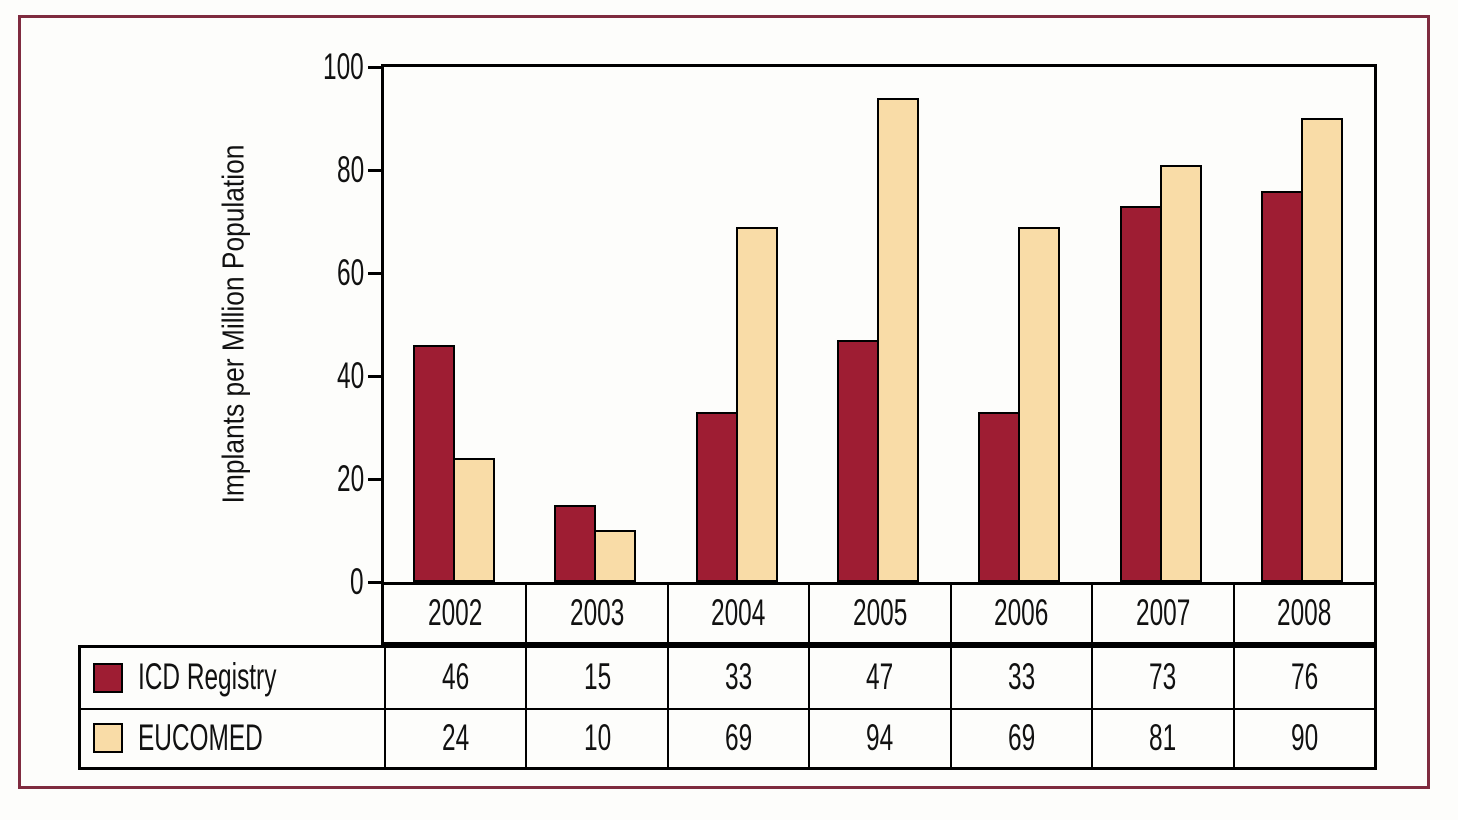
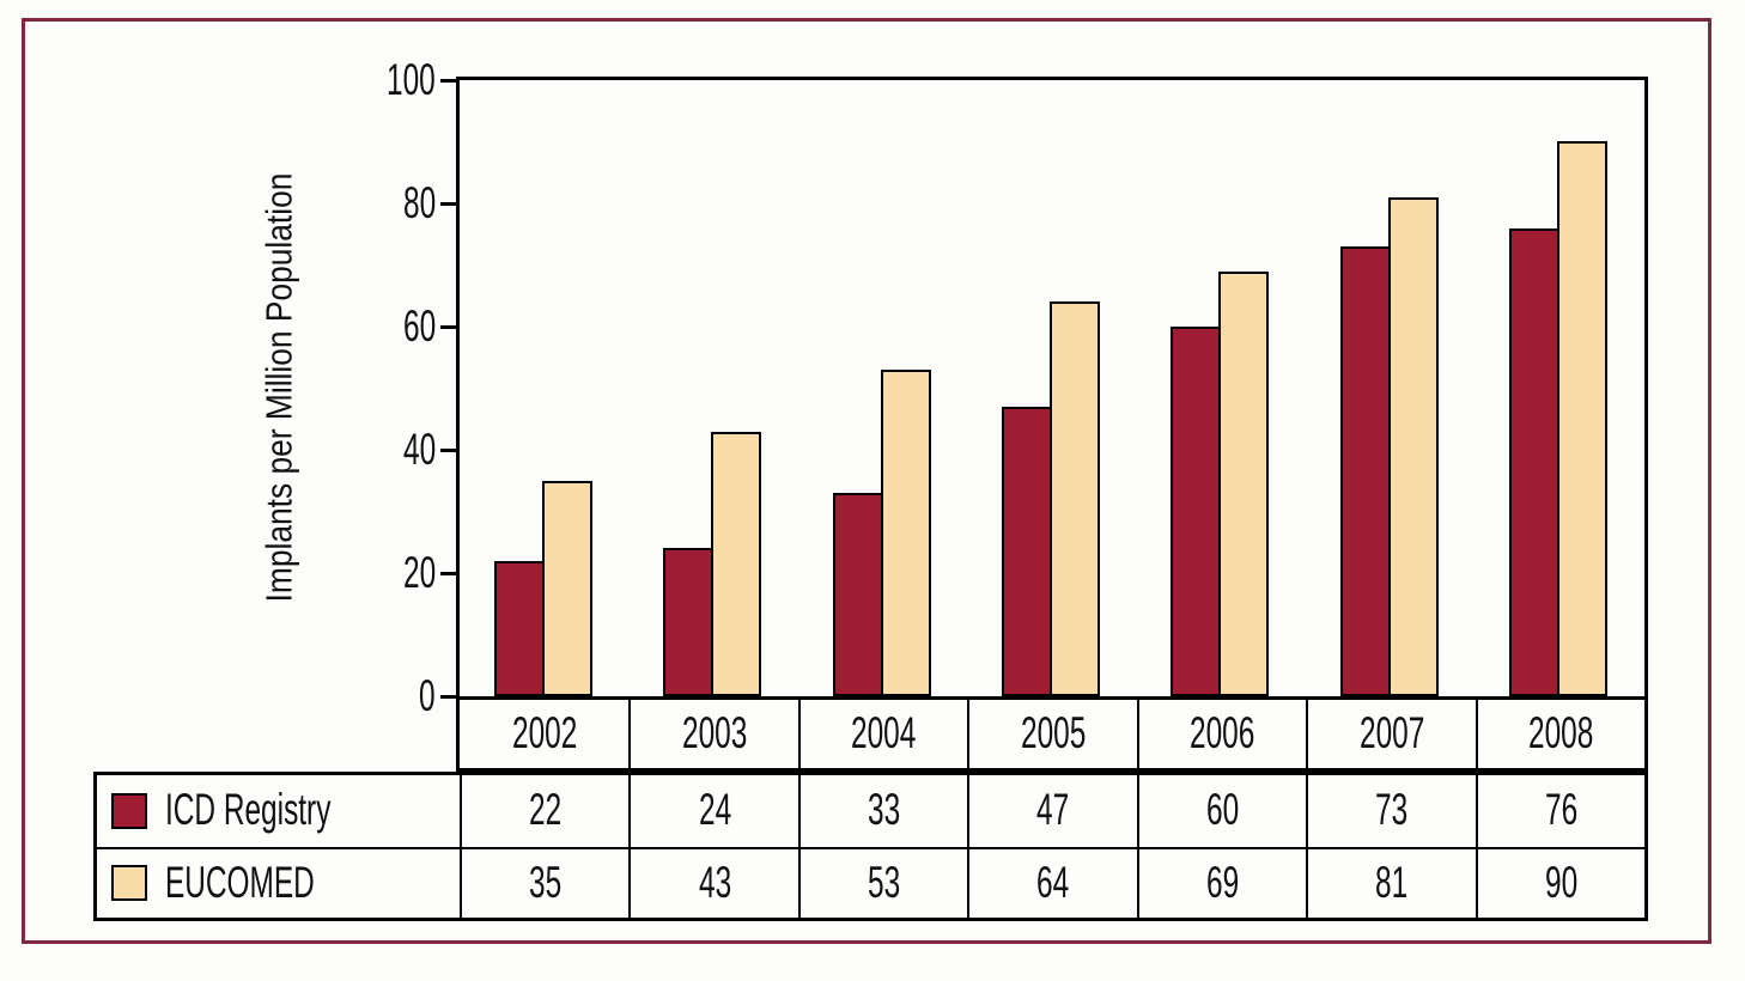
ICD Registry/2002: 46 -> 22
EUCOMED/2002: 24 -> 35
ICD Registry/2003: 15 -> 24
EUCOMED/2003: 10 -> 43
EUCOMED/2004: 69 -> 53
EUCOMED/2005: 94 -> 64
ICD Registry/2006: 33 -> 60
